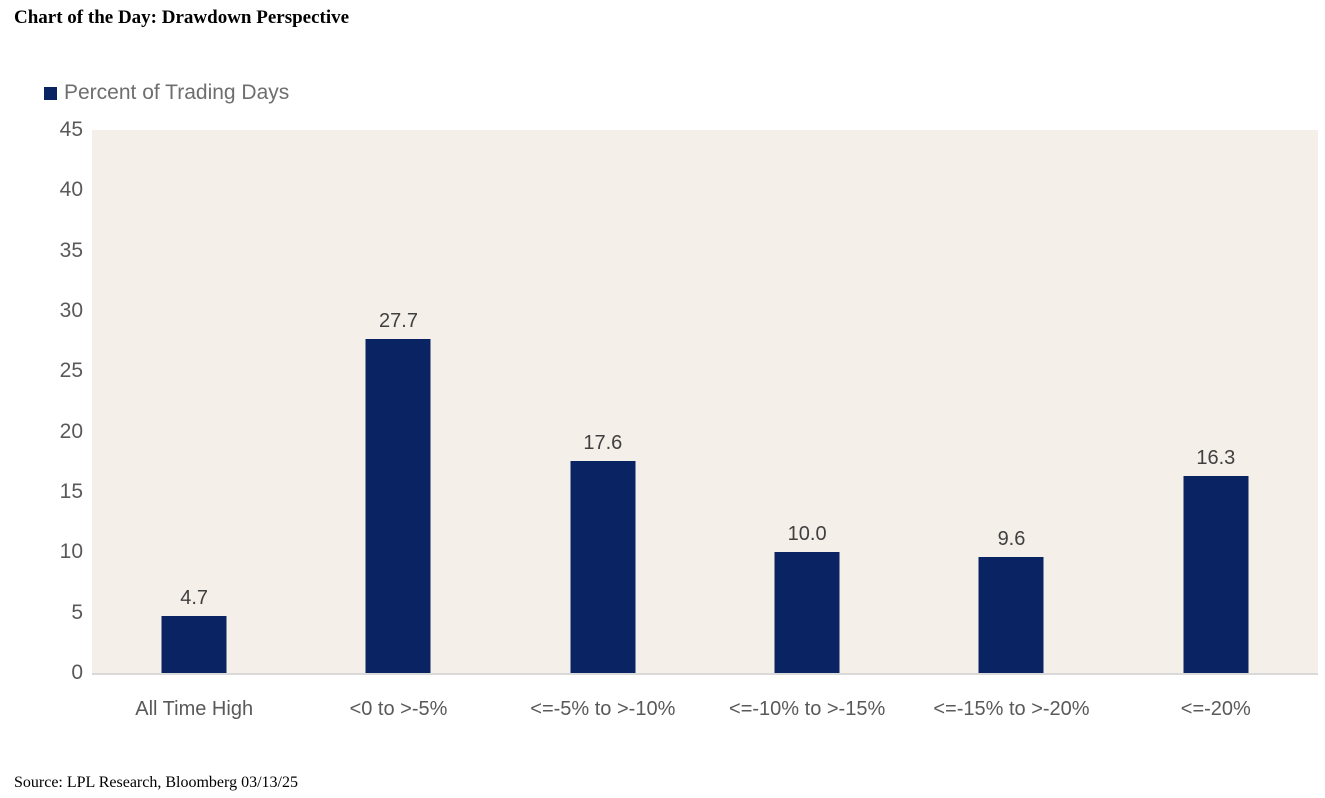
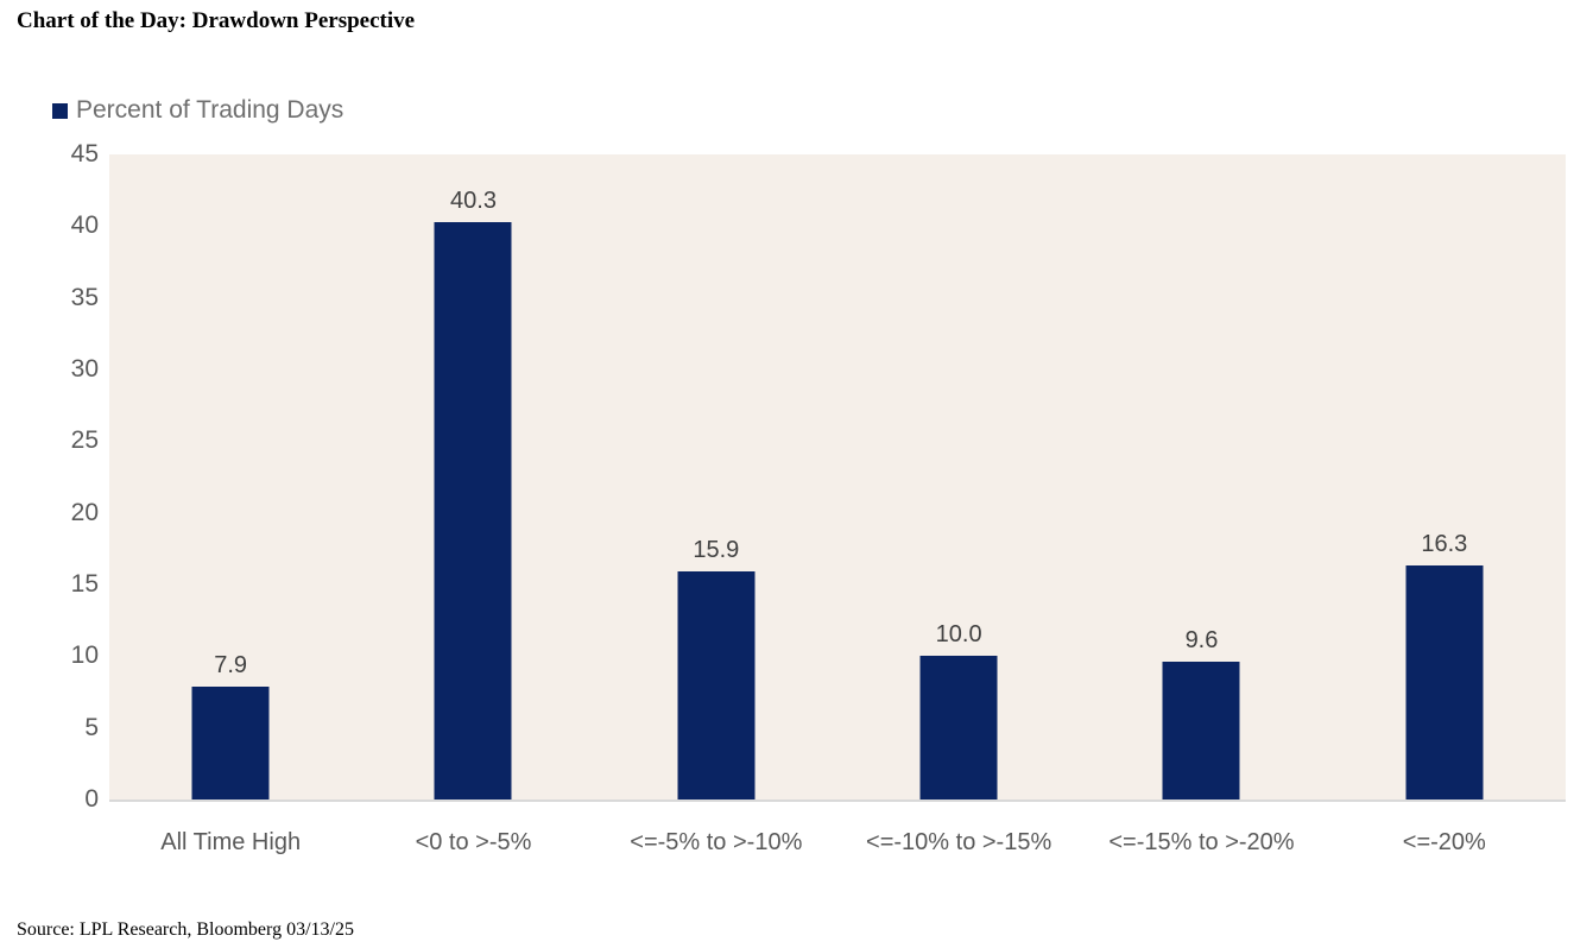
All Time High: 4.7 -> 7.9
<0 to >-5%: 27.7 -> 40.3
<=-5% to >-10%: 17.6 -> 15.9
